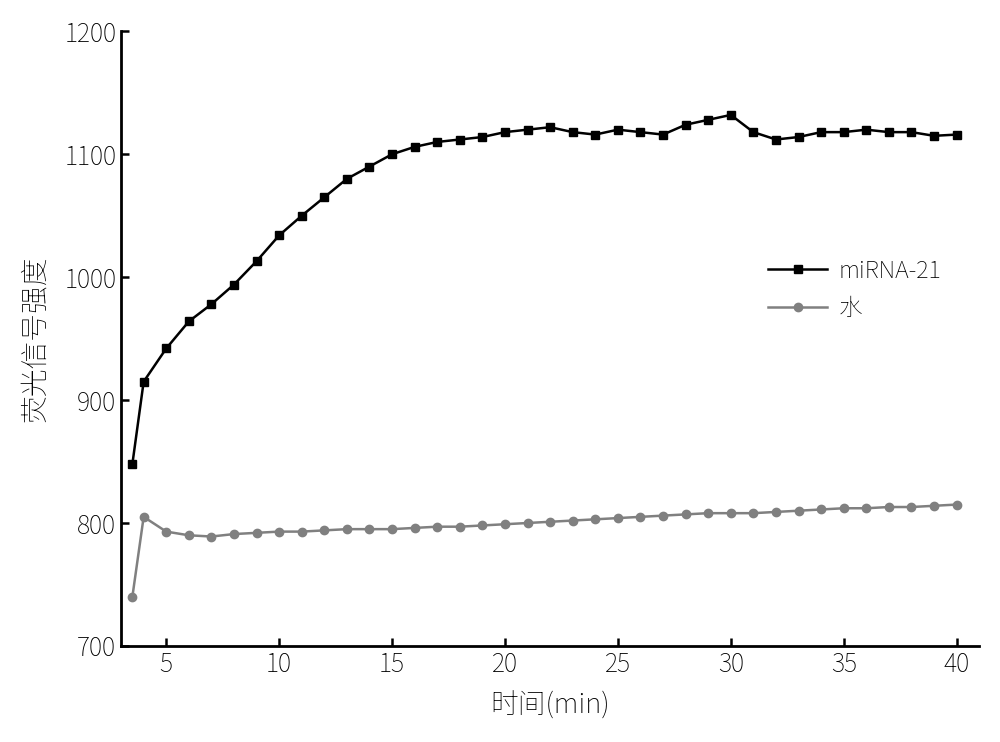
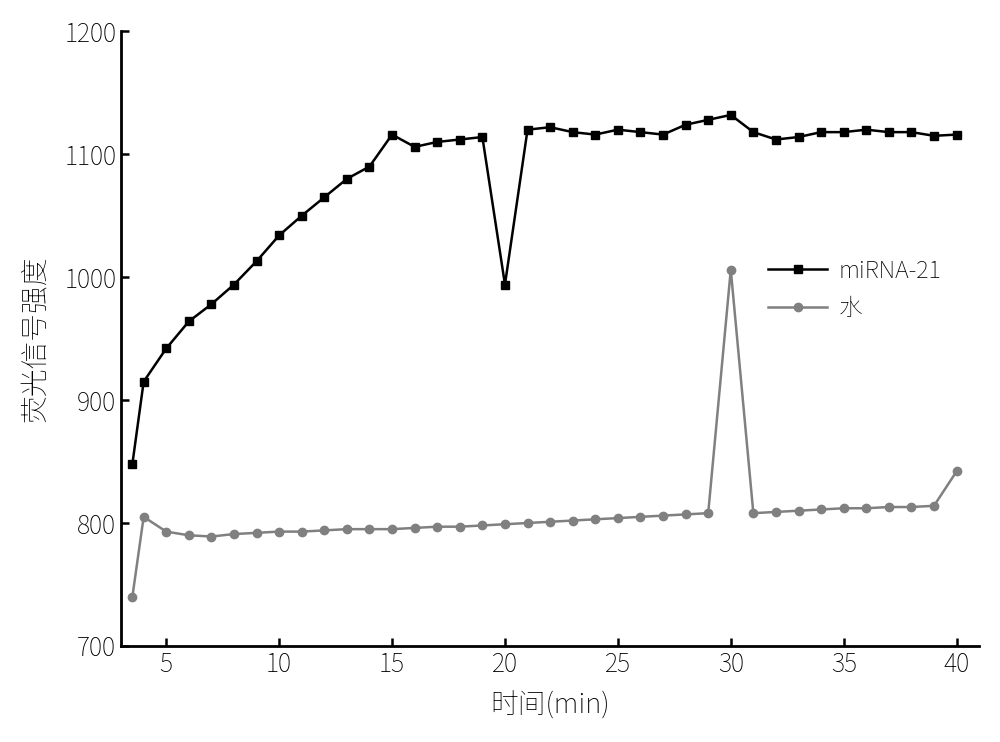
miRNA-21/15: 1100 -> 1116
miRNA-21/20: 1118 -> 994
水/30: 808 -> 1006
水/40: 815 -> 842
